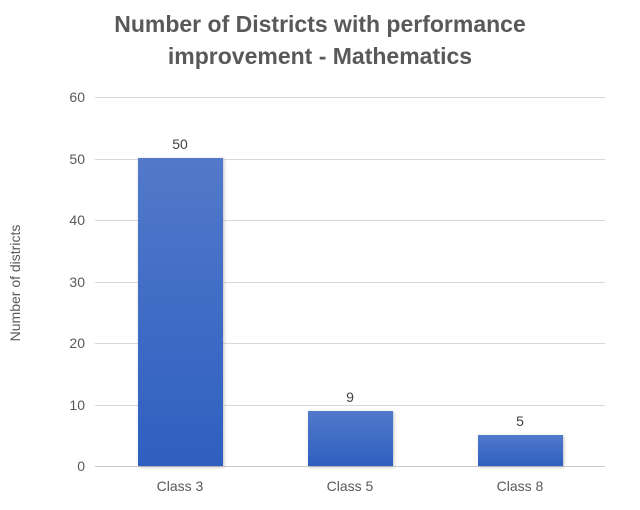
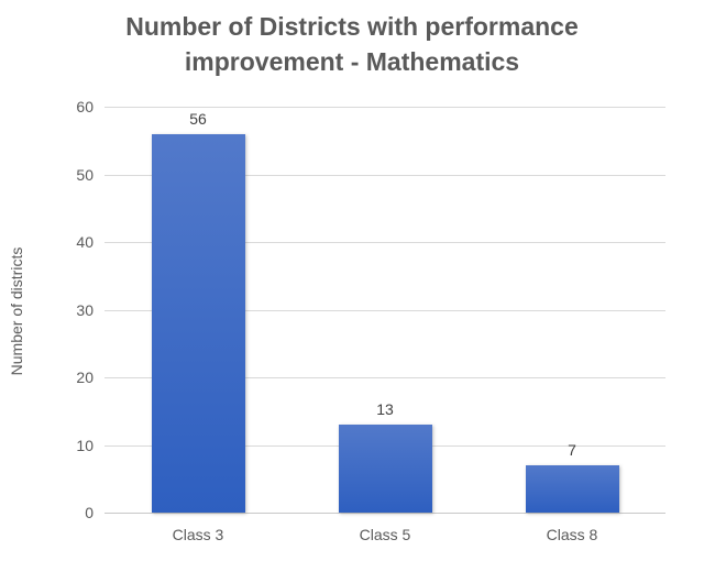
Class 3: 50 -> 56
Class 5: 9 -> 13
Class 8: 5 -> 7
